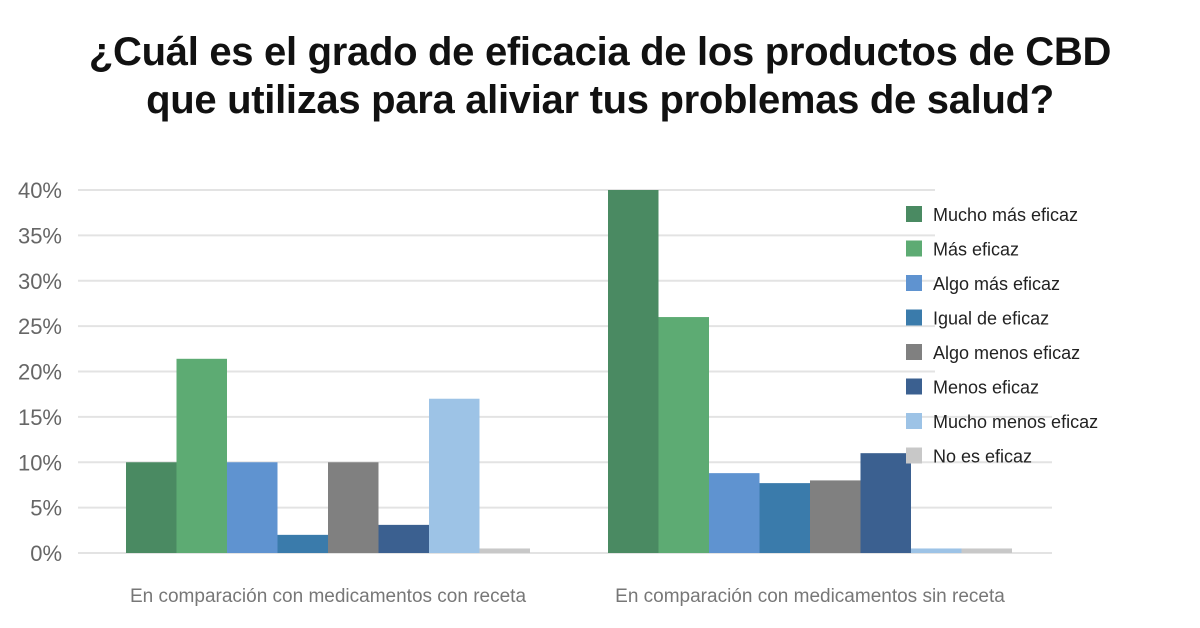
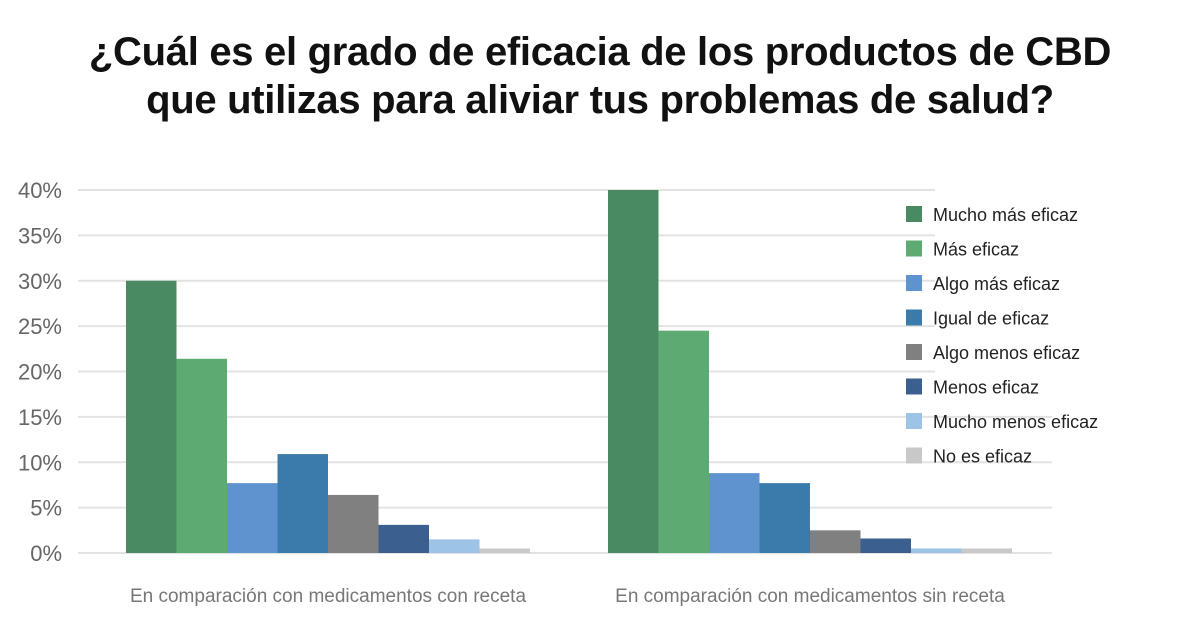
Mucho más eficaz/En comparación con medicamentos con receta: 10% -> 30%
Algo más eficaz/En comparación con medicamentos con receta: 10% -> 8%
Igual de eficaz/En comparación con medicamentos con receta: 2% -> 11%
Algo menos eficaz/En comparación con medicamentos con receta: 10% -> 6%
Mucho menos eficaz/En comparación con medicamentos con receta: 17% -> 2%
Más eficaz/En comparación con medicamentos sin receta: 26% -> 24%
Algo menos eficaz/En comparación con medicamentos sin receta: 8% -> 2%
Menos eficaz/En comparación con medicamentos sin receta: 11% -> 2%
